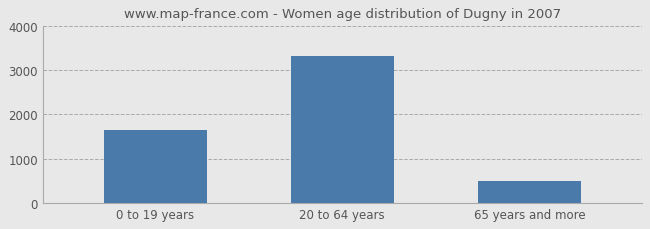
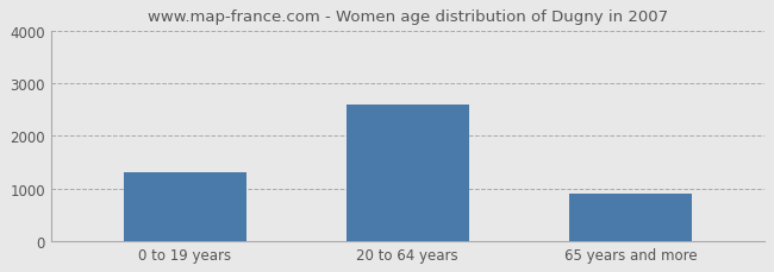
0 to 19 years: 1640 -> 1300
20 to 64 years: 3310 -> 2600
65 years and more: 500 -> 900
